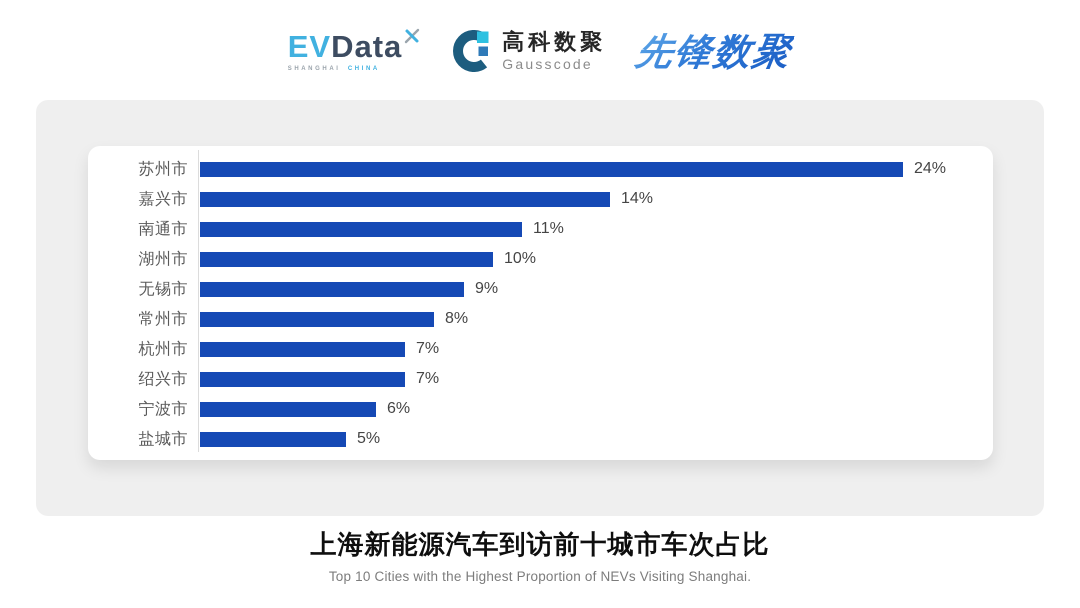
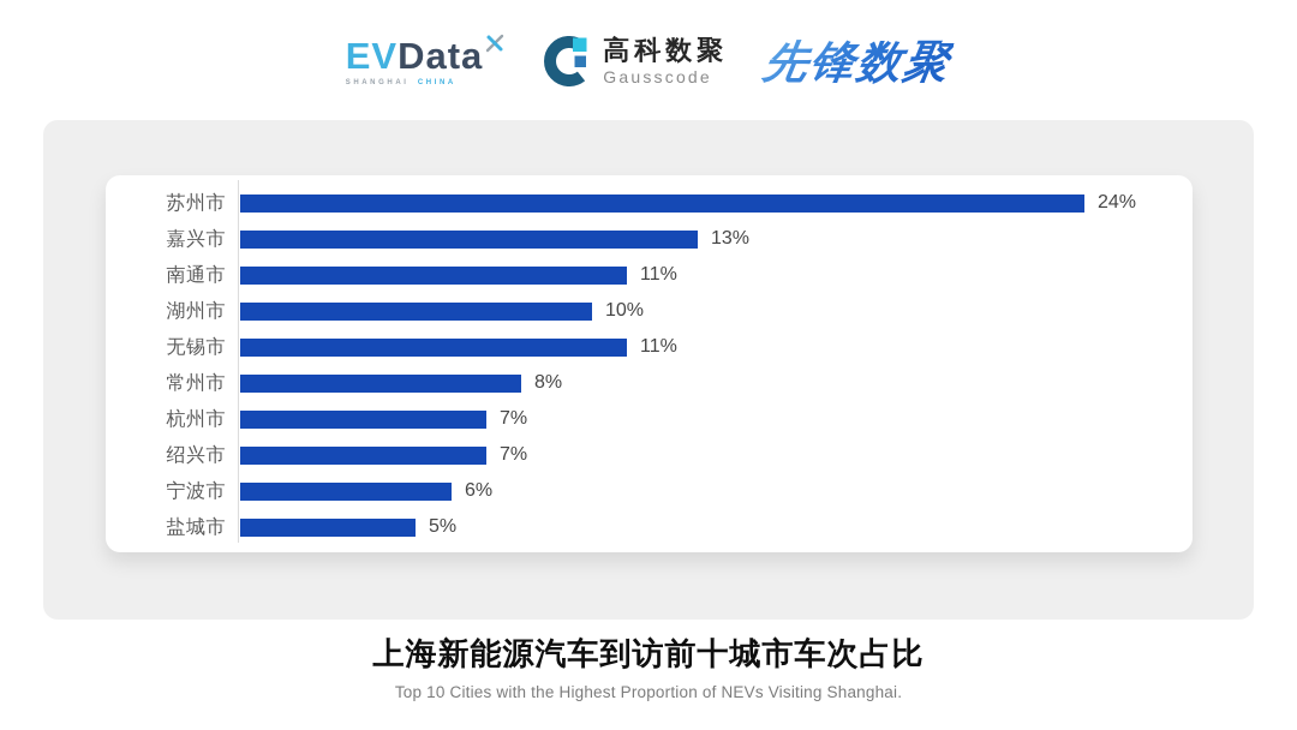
嘉兴市: 14% -> 13%
无锡市: 9% -> 11%
